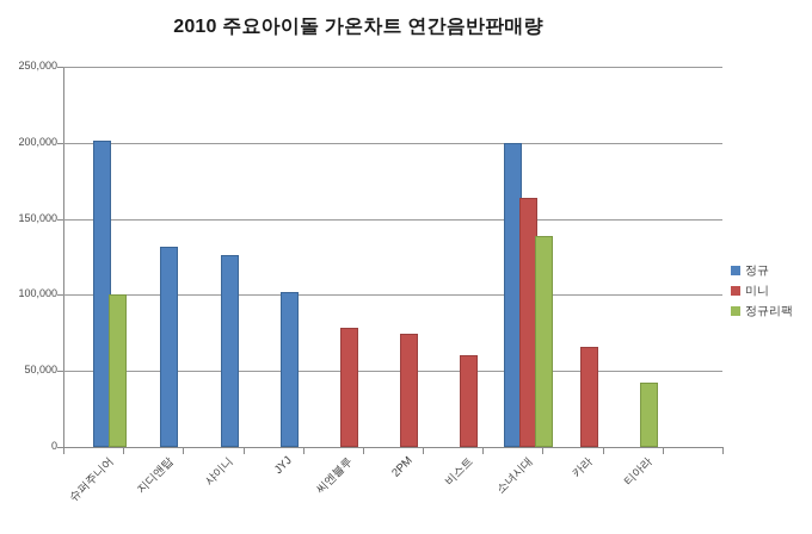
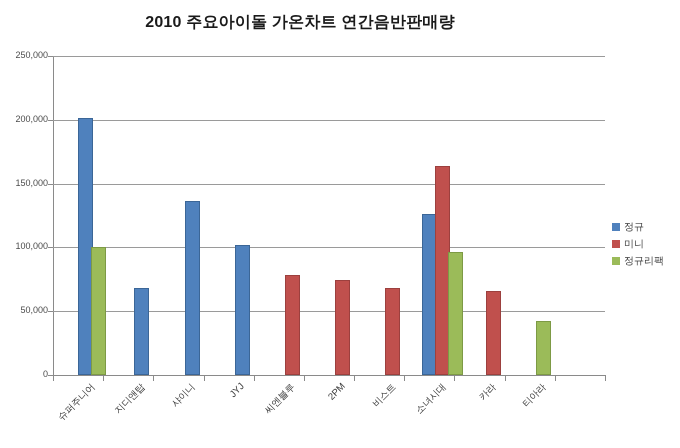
정규/지디앤탑: 130000 -> 67000
정규/샤이니: 125000 -> 135000
미니/비스트: 59000 -> 67000
정규/소녀시대: 198000 -> 125000
정규리팩/소녀시대: 137000 -> 95000
